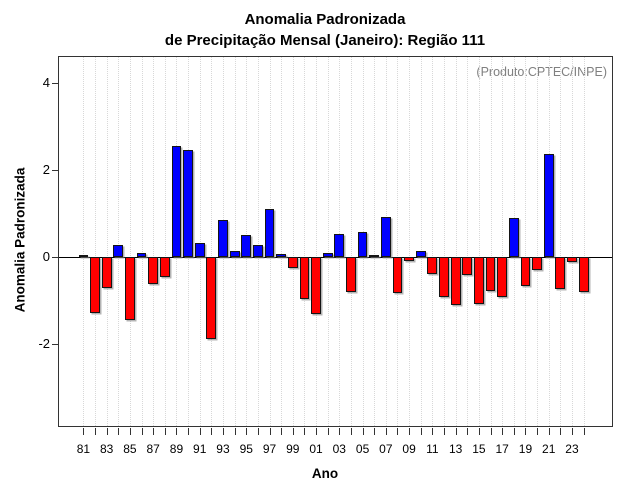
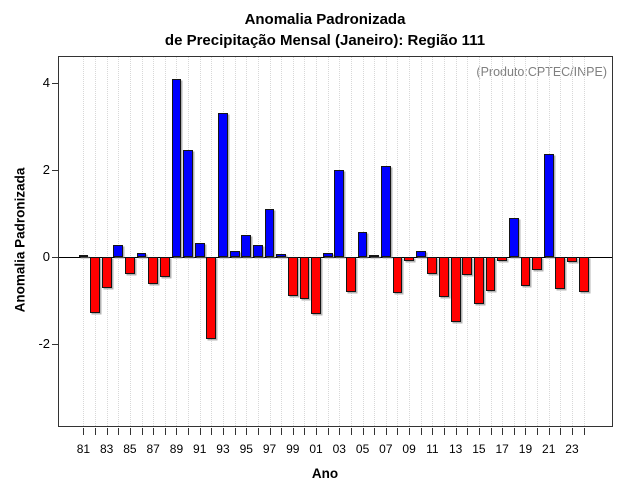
85: -1.5 -> -0.4
89: 2.6 -> 4.1
93: 0.8 -> 3.3
99: -0.3 -> -0.9
03: 0.5 -> 2.0
07: 0.9 -> 2.1
13: -1.1 -> -1.5
17: -0.9 -> -0.1
